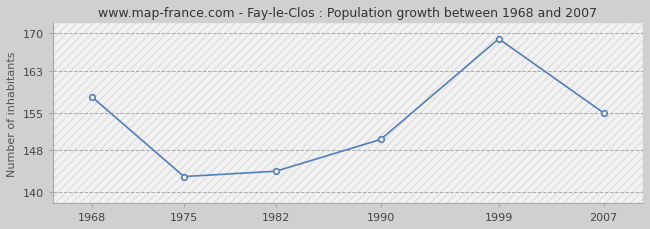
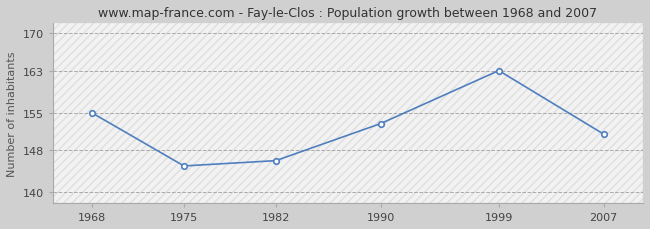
1968: 158 -> 155
1975: 143 -> 145
1982: 144 -> 146
1990: 150 -> 153
1999: 169 -> 163
2007: 155 -> 151
